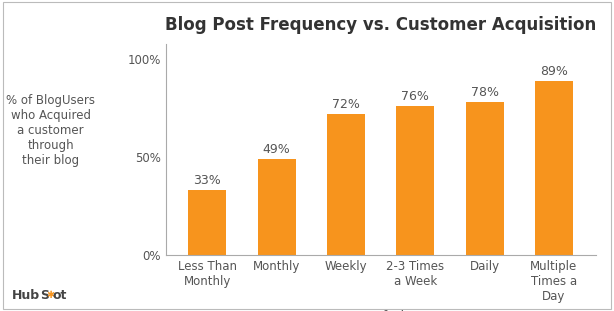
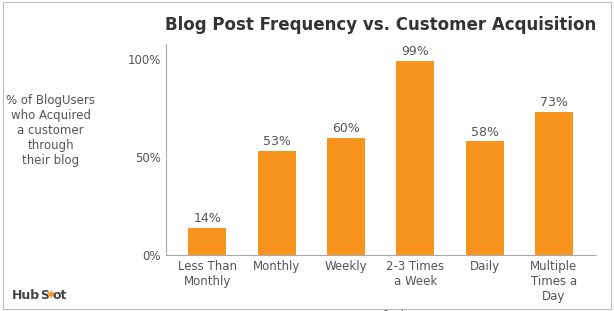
Less Than Monthly: 33% -> 14%
Monthly: 49% -> 53%
Weekly: 72% -> 60%
2-3 Times a Week: 76% -> 99%
Daily: 78% -> 58%
Multiple Times a Day: 89% -> 73%
